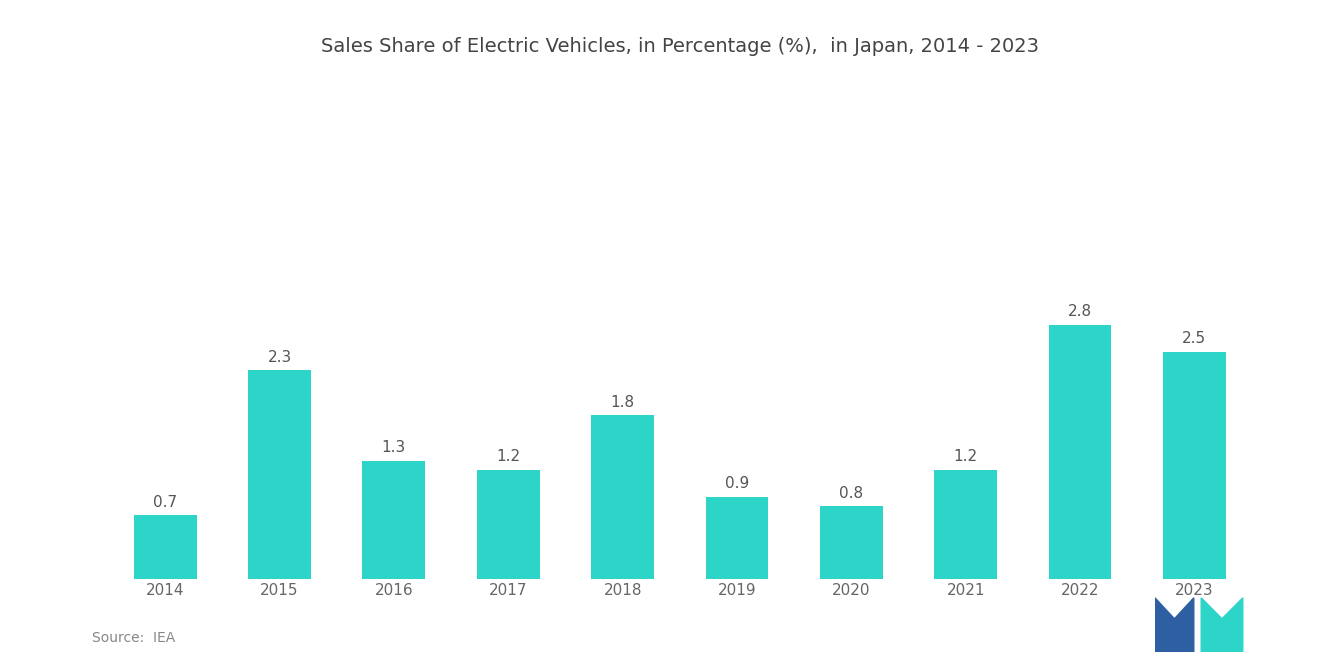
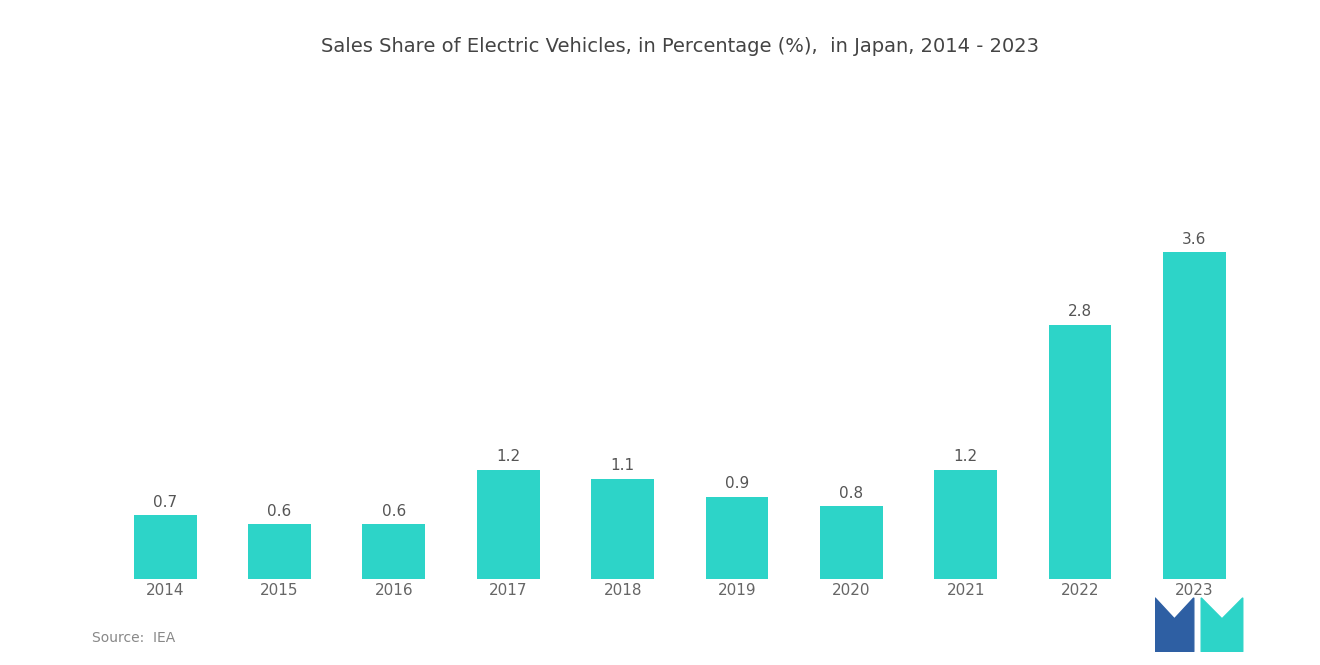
2015: 2.3 -> 0.6
2016: 1.3 -> 0.6
2018: 1.8 -> 1.1
2023: 2.5 -> 3.6
